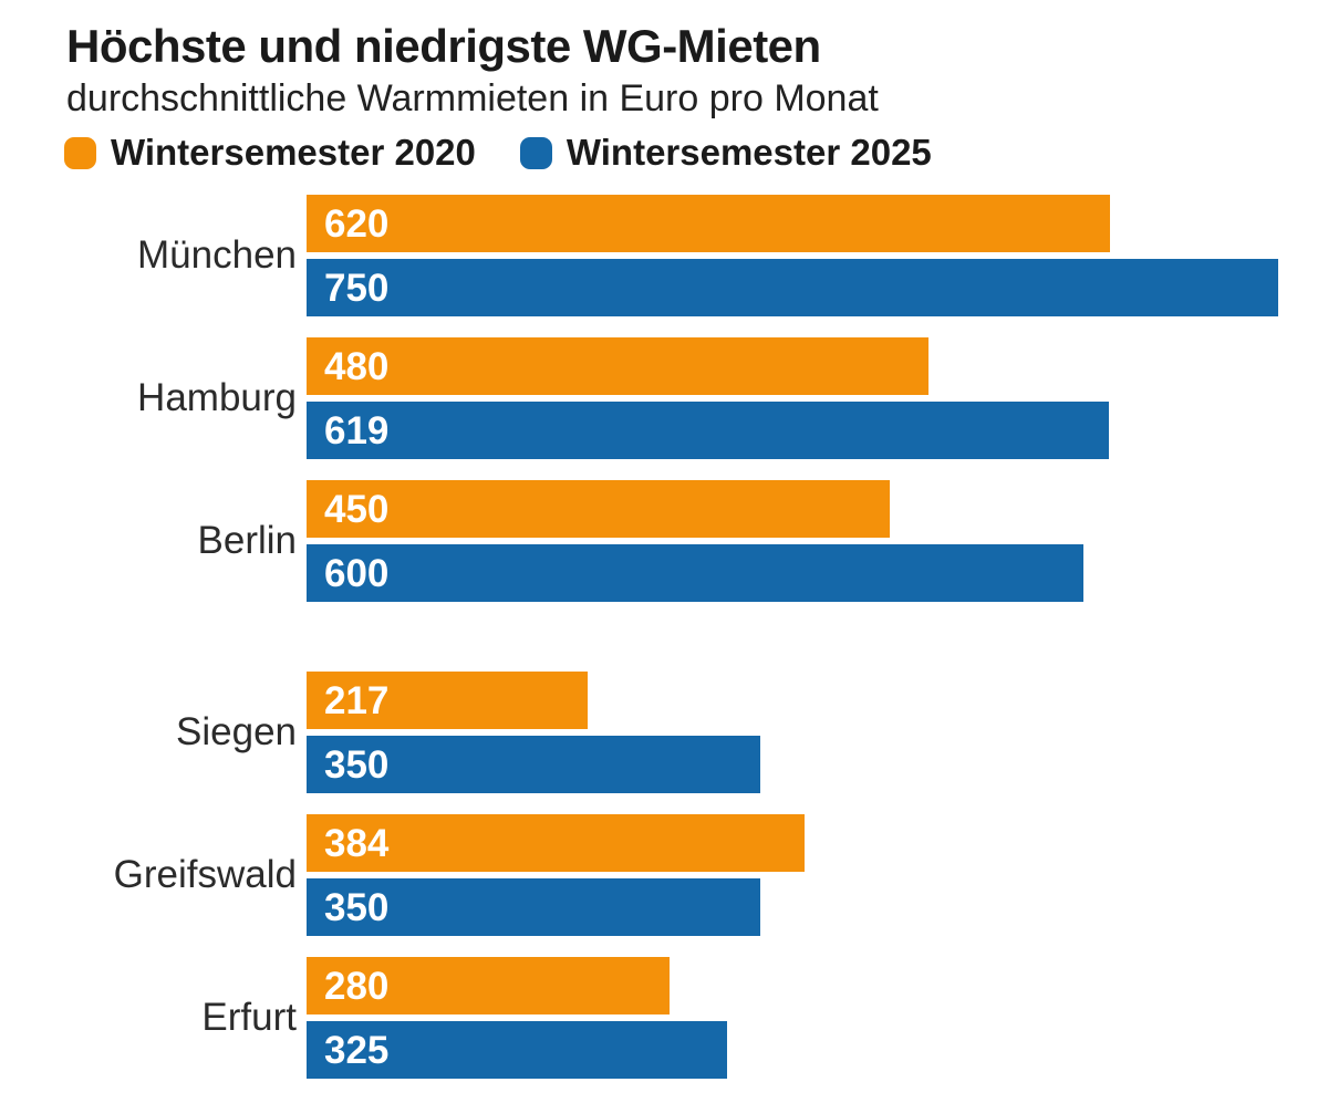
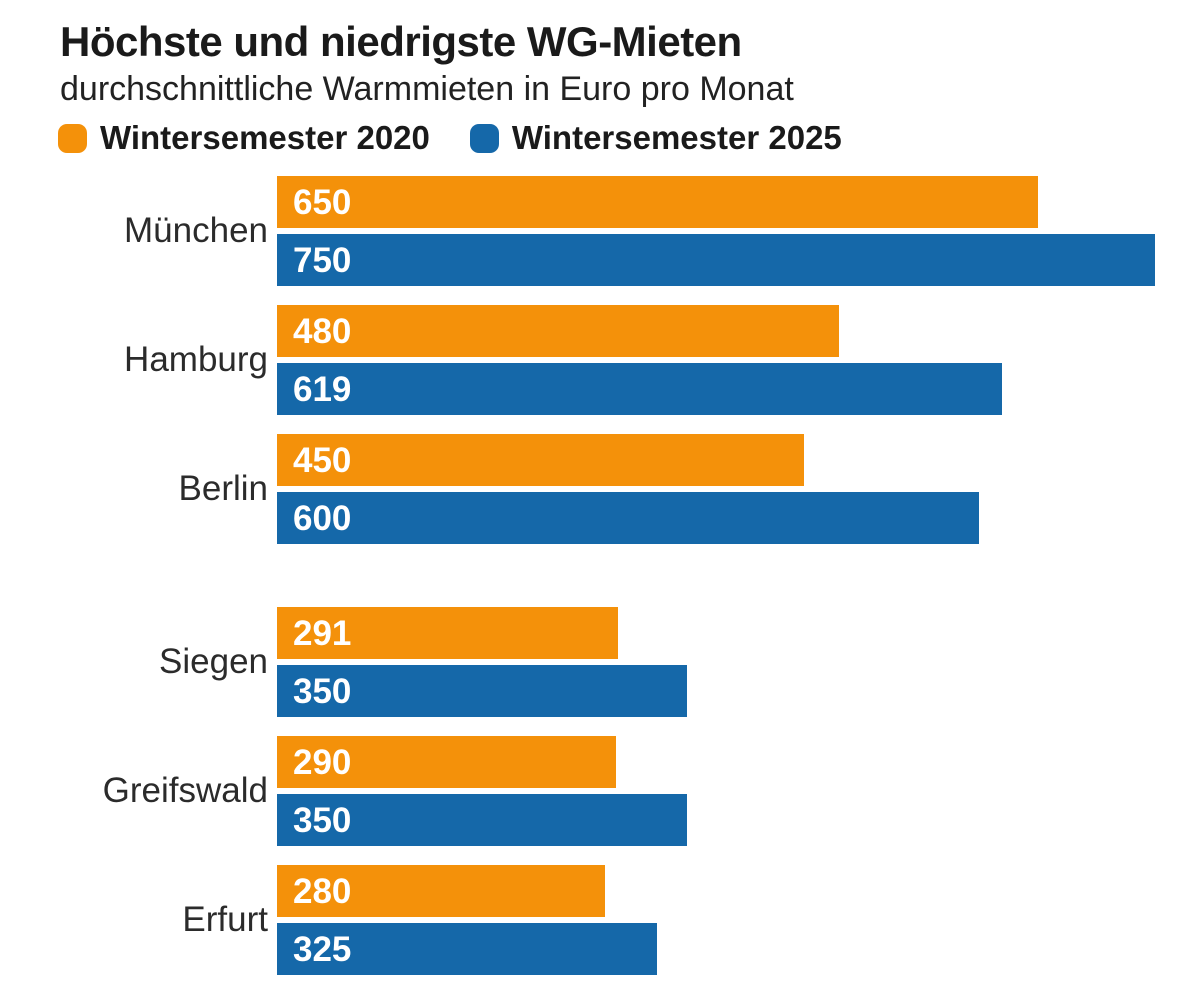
Wintersemester 2020/München: 620 -> 650
Wintersemester 2020/Siegen: 217 -> 291
Wintersemester 2020/Greifswald: 384 -> 290
